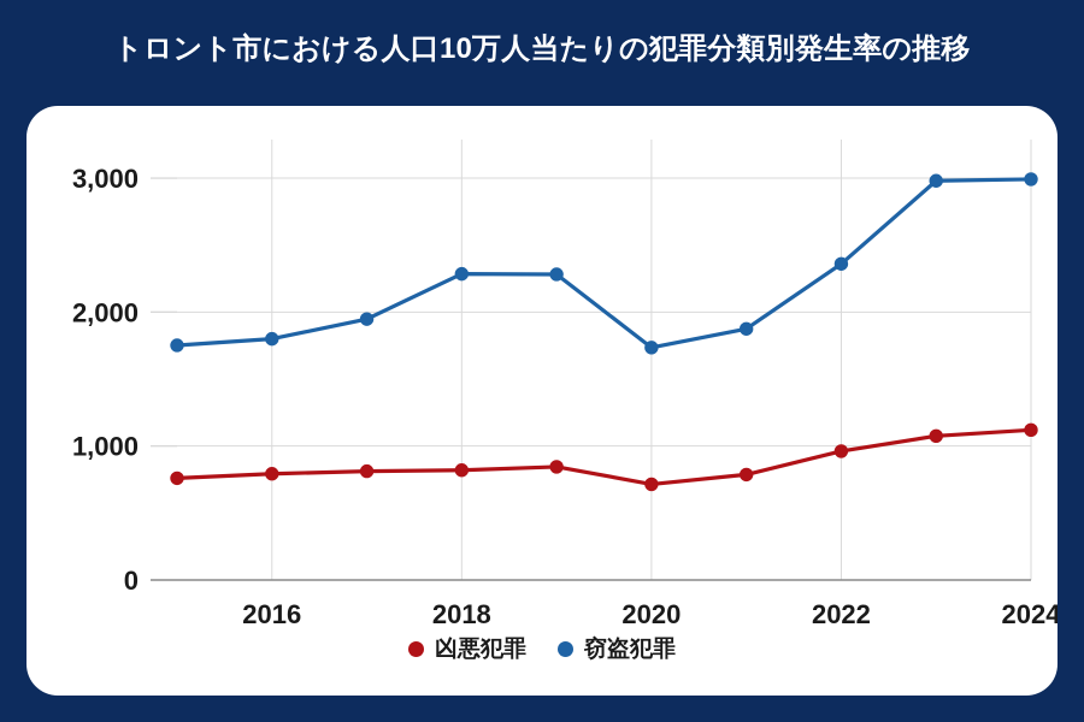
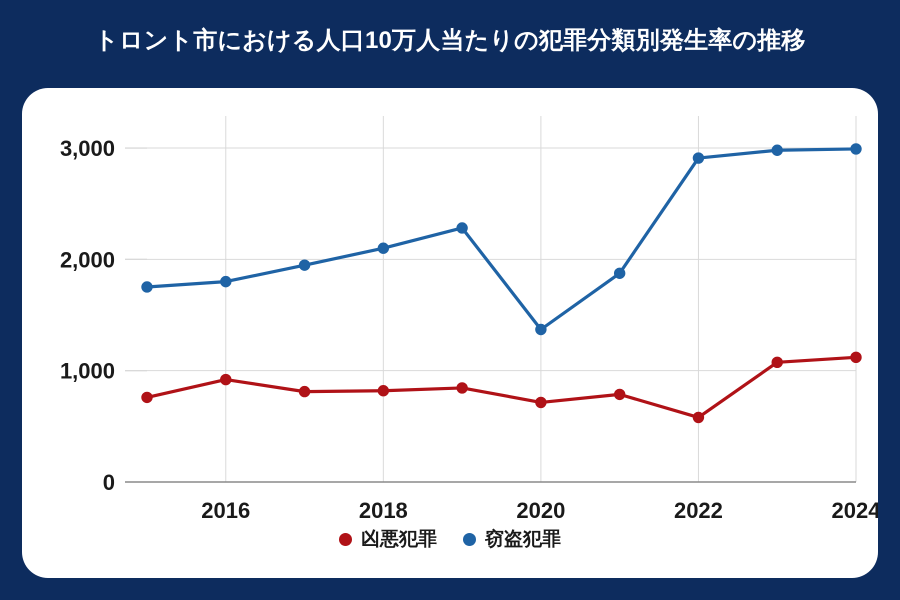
凶悪犯罪/2016: 790 -> 920
窃盗犯罪/2018: 2280 -> 2100
窃盗犯罪/2020: 1740 -> 1370
凶悪犯罪/2022: 960 -> 580
窃盗犯罪/2022: 2360 -> 2910
